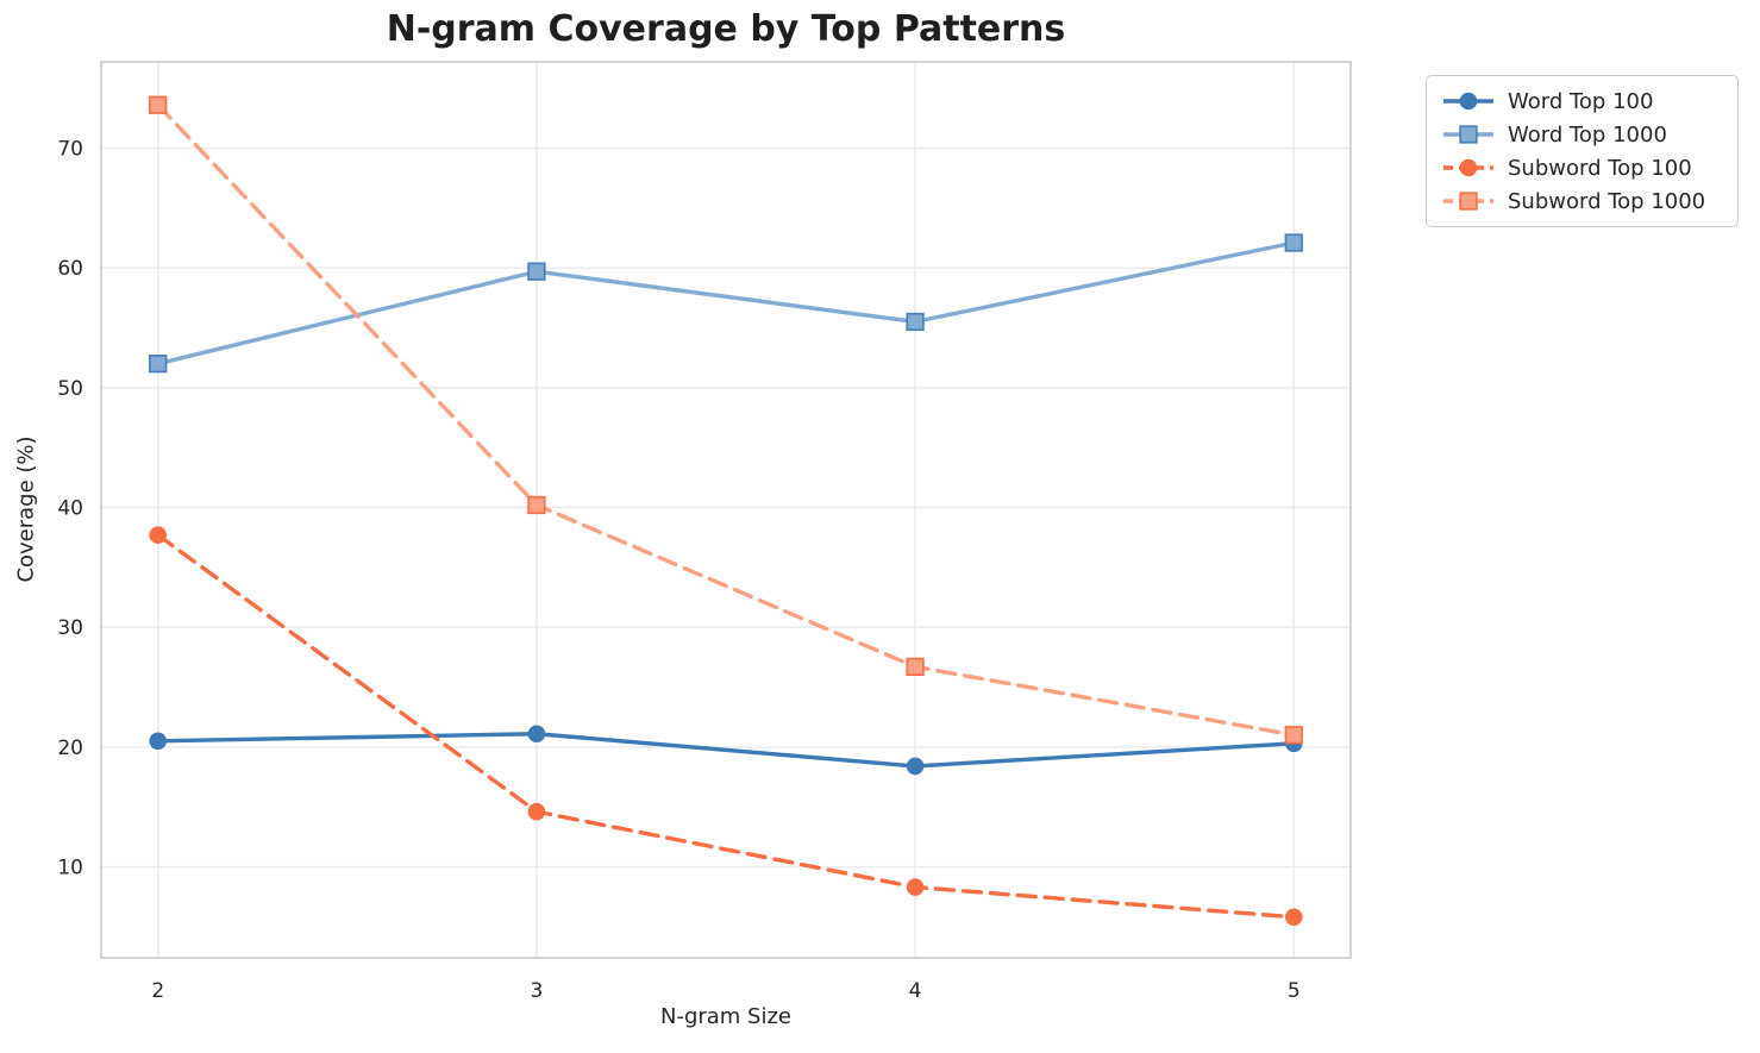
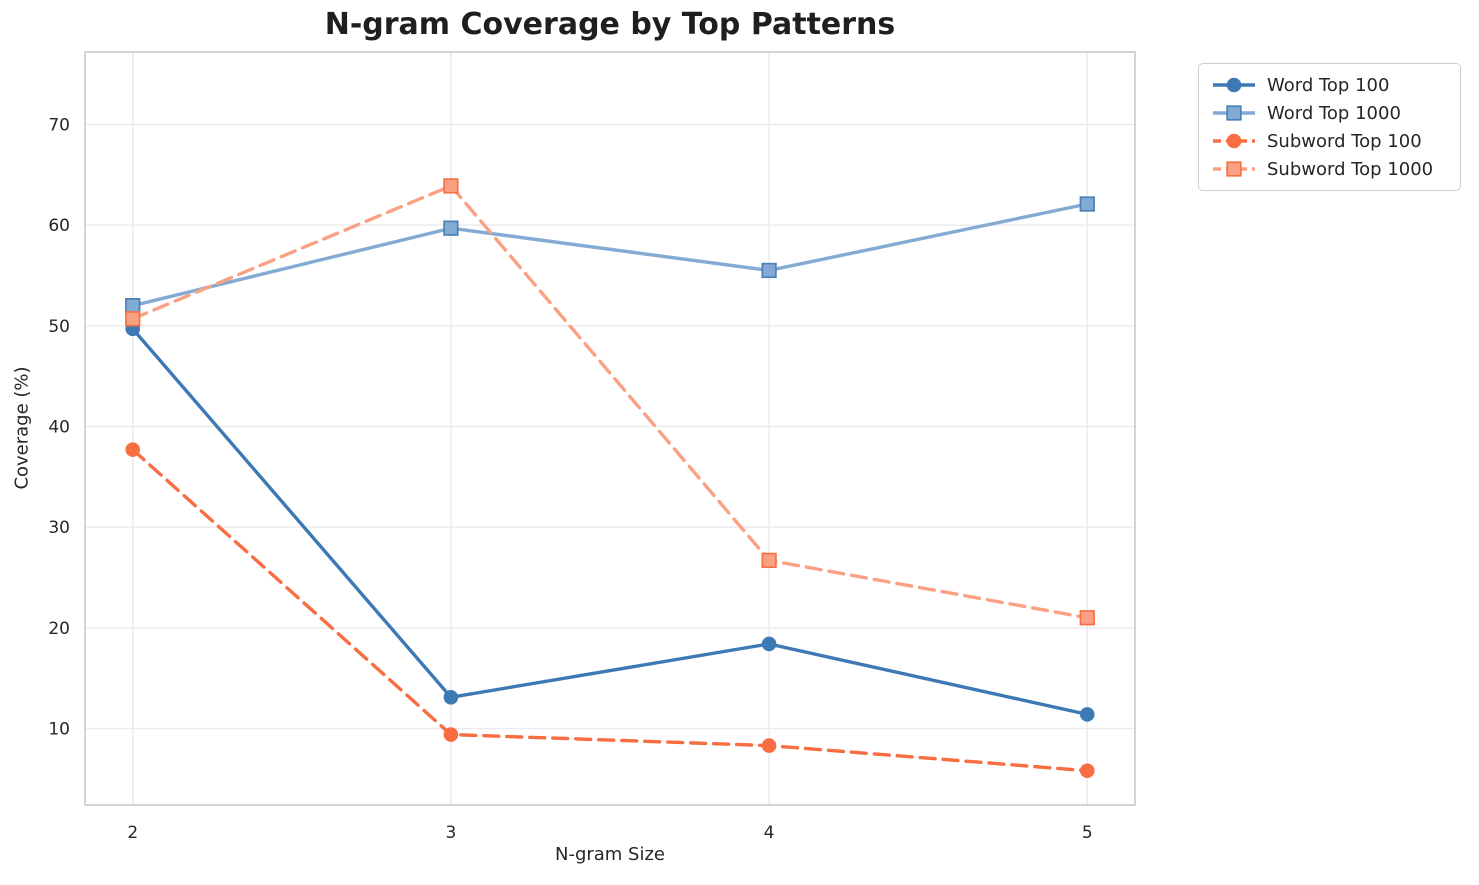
Word Top 100/2: 20.5 -> 49.7
Subword Top 1000/2: 73.6 -> 50.7
Word Top 100/3: 21.1 -> 13.1
Subword Top 100/3: 14.6 -> 9.4
Subword Top 1000/3: 40.2 -> 63.9
Word Top 100/5: 20.3 -> 11.4
